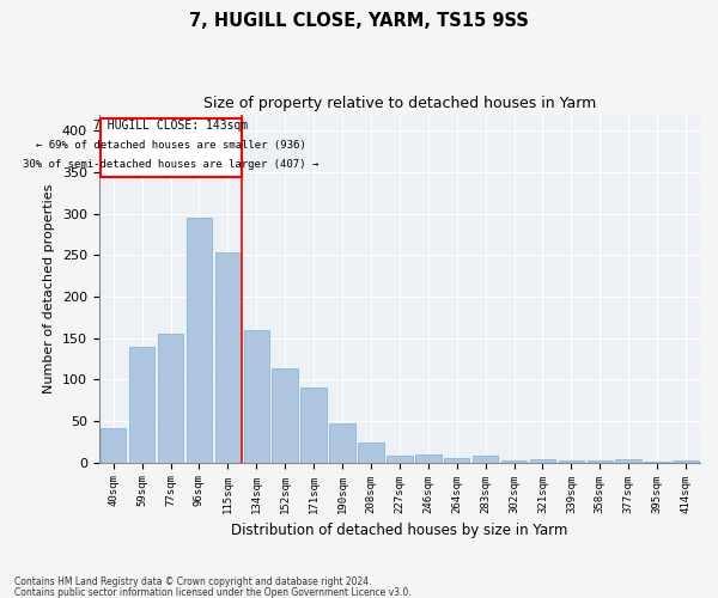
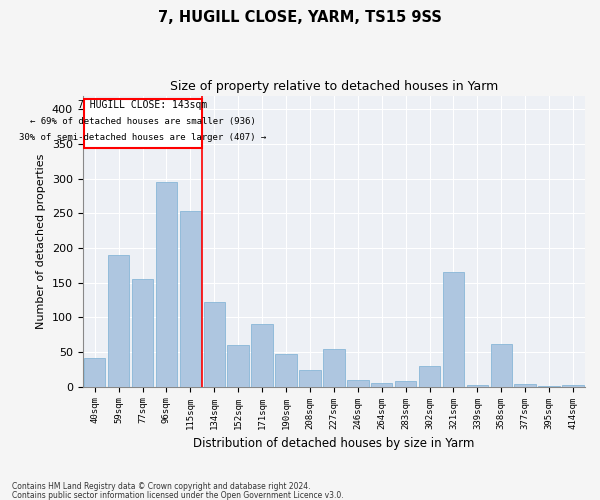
59sqm: 140 -> 190
134sqm: 160 -> 122
152sqm: 113 -> 60
227sqm: 8 -> 54
302sqm: 3 -> 30
321sqm: 4 -> 166
358sqm: 2 -> 62
